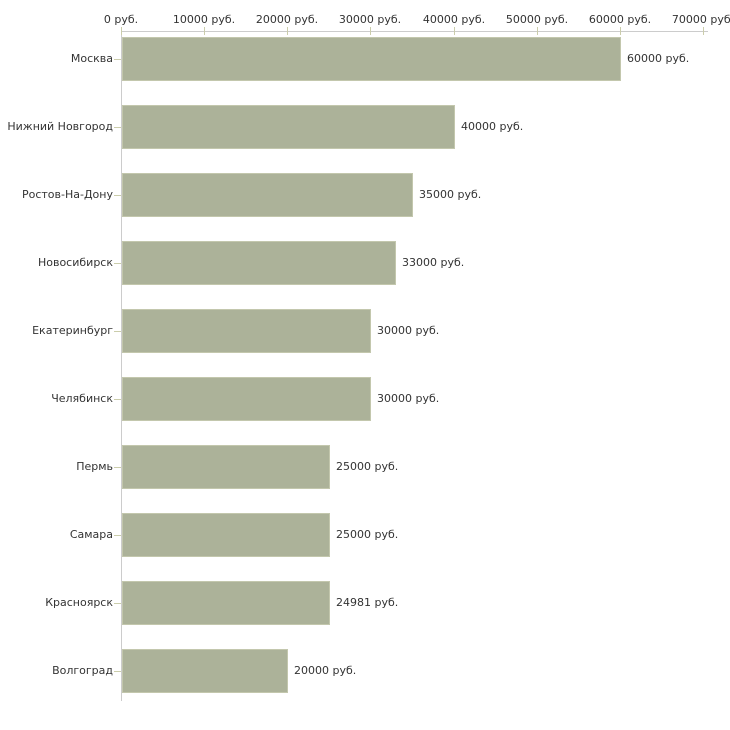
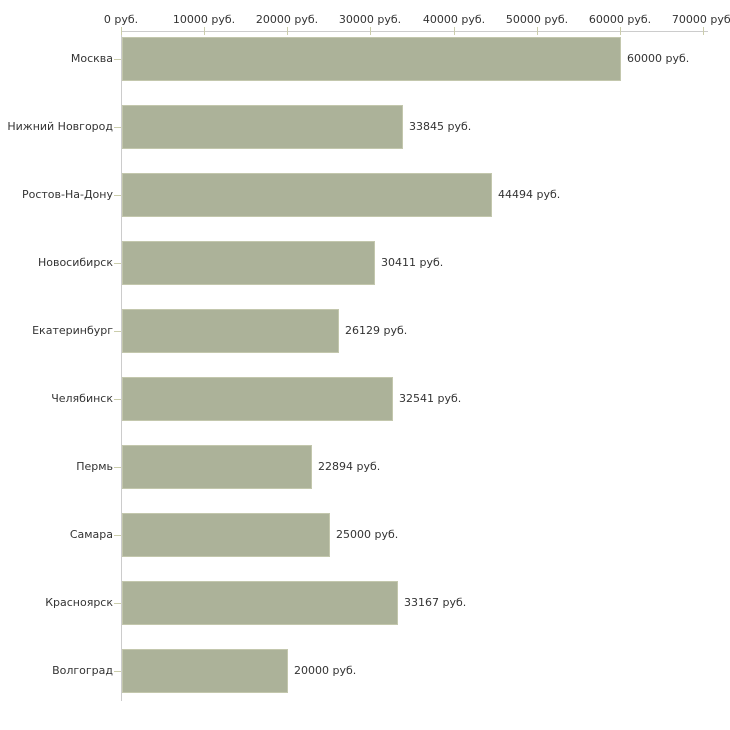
Нижний Новгород: 40000 -> 33845
Ростов-На-Дону: 35000 -> 44494
Новосибирск: 33000 -> 30411
Екатеринбург: 30000 -> 26129
Челябинск: 30000 -> 32541
Пермь: 25000 -> 22894
Красноярск: 24981 -> 33167
